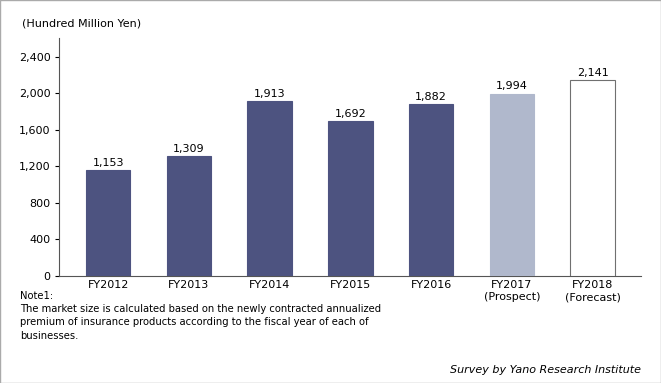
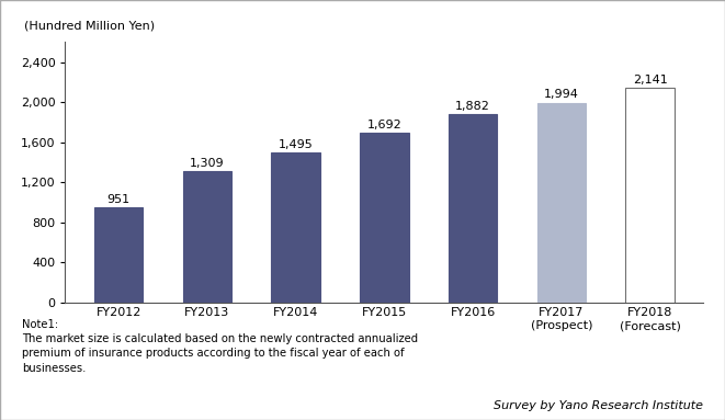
FY2012: 1,153 -> 951
FY2014: 1,913 -> 1,495
